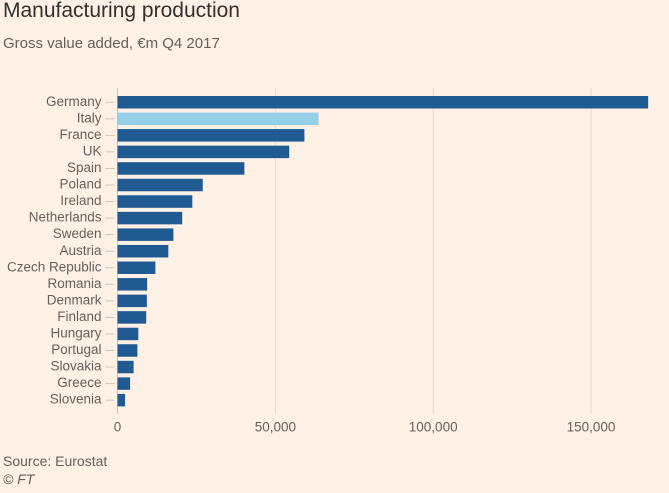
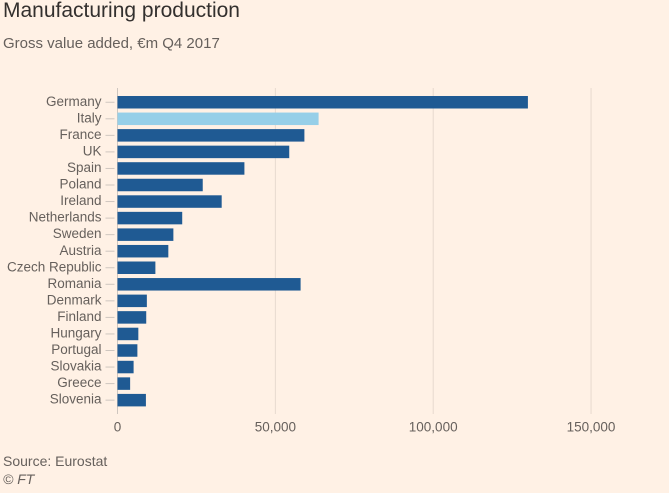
Germany: 168000 -> 130000
Ireland: 24000 -> 33000
Romania: 9000 -> 58000
Slovenia: 2000 -> 9000
